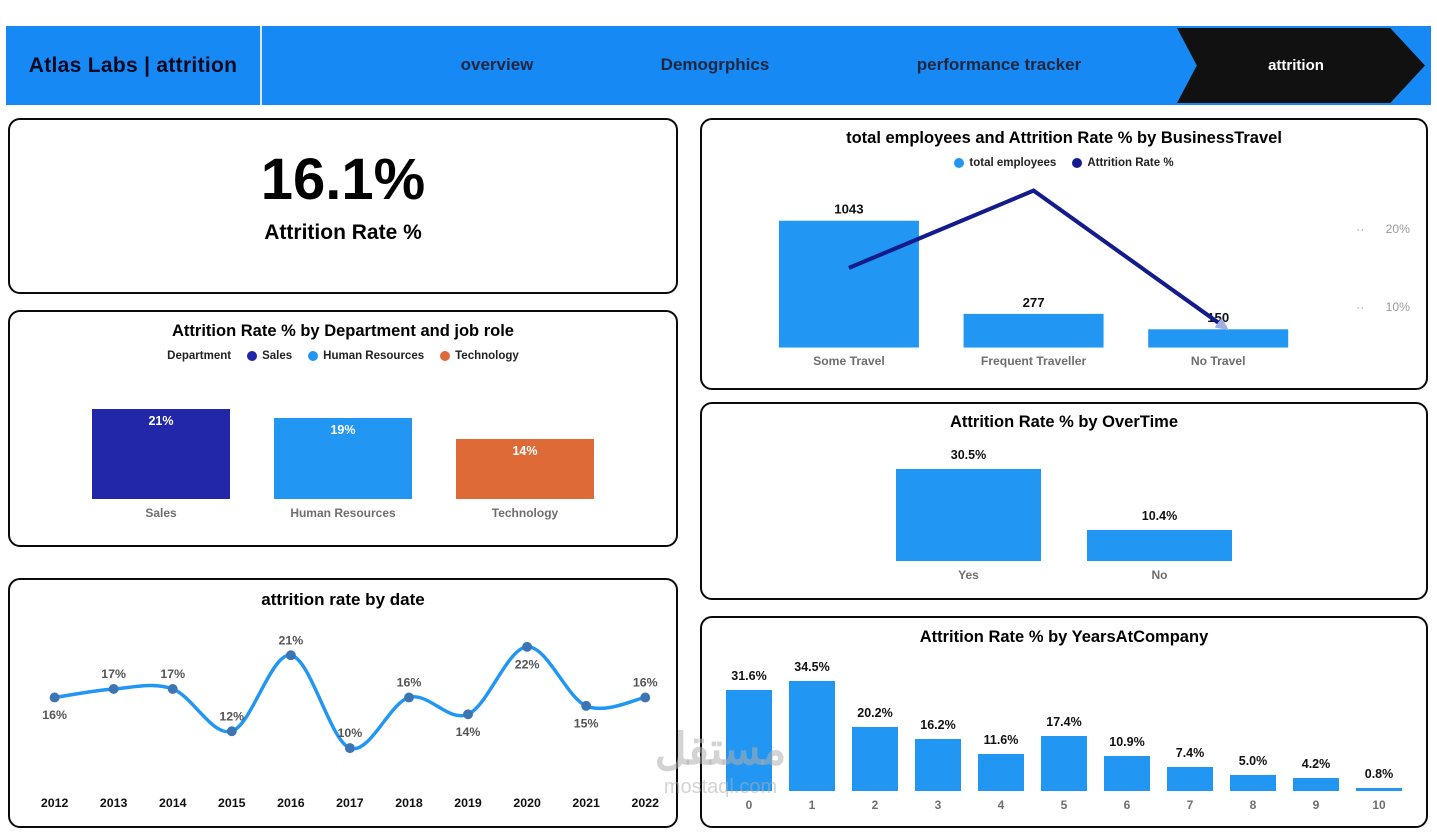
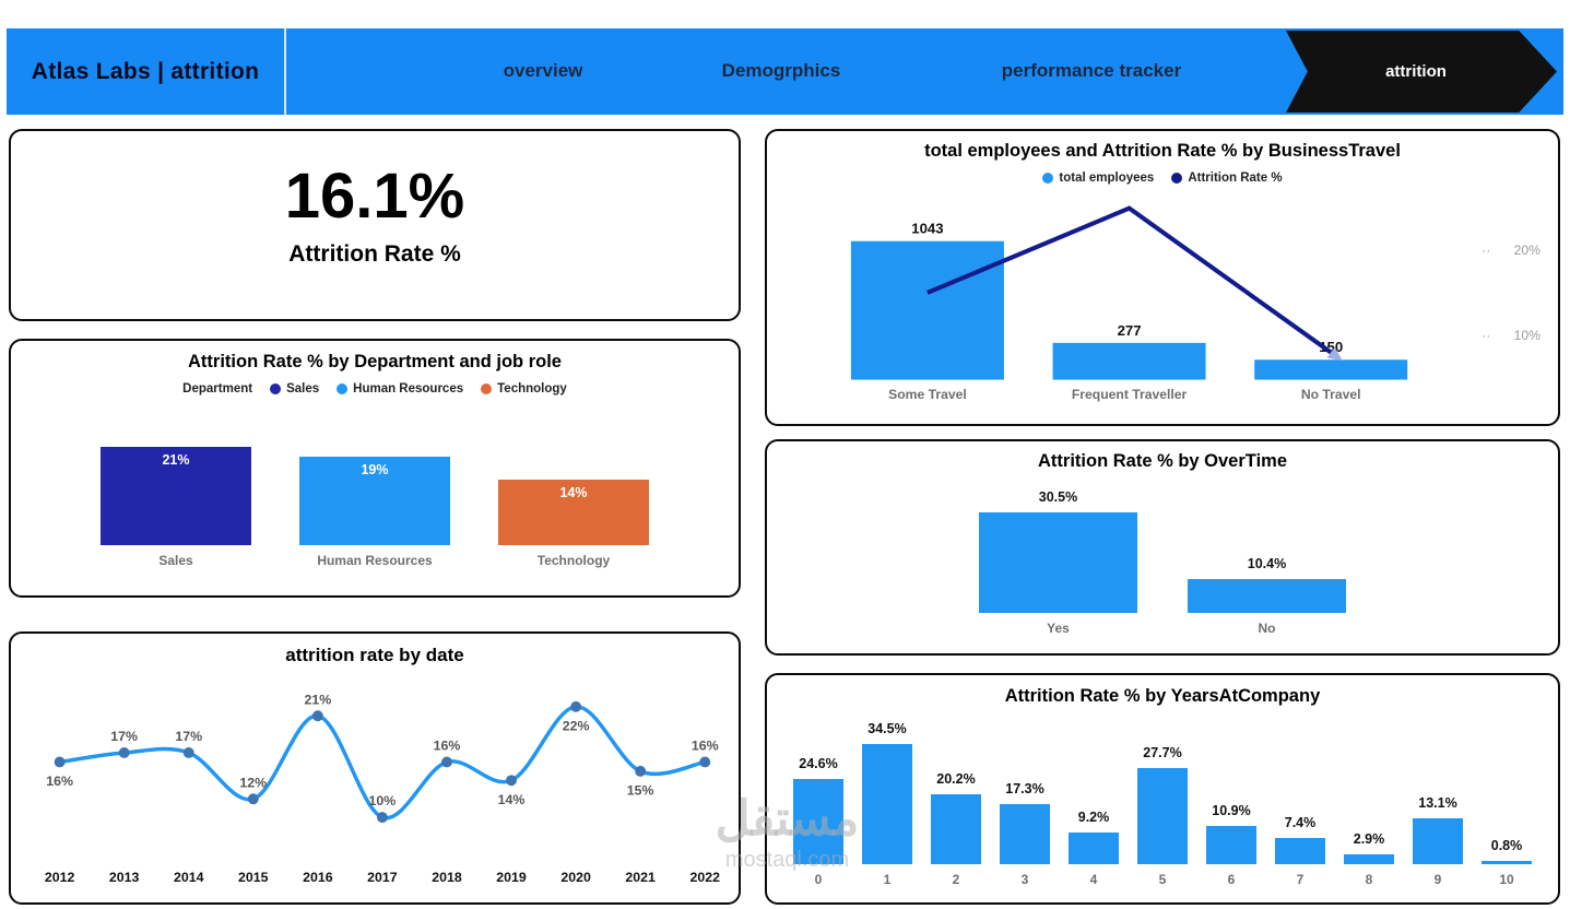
Attrition Rate % by YearsAtCompany/0: 31.6% -> 24.6%
Attrition Rate % by YearsAtCompany/3: 16.2% -> 17.3%
Attrition Rate % by YearsAtCompany/4: 11.6% -> 9.2%
Attrition Rate % by YearsAtCompany/5: 17.4% -> 27.7%
Attrition Rate % by YearsAtCompany/8: 5.0% -> 2.9%
Attrition Rate % by YearsAtCompany/9: 4.2% -> 13.1%
